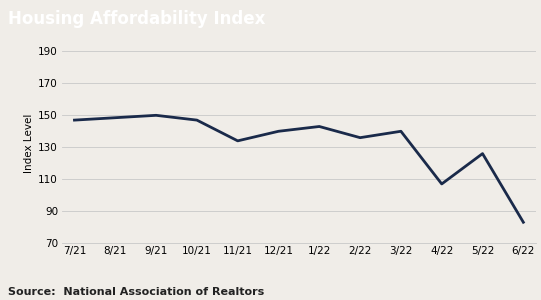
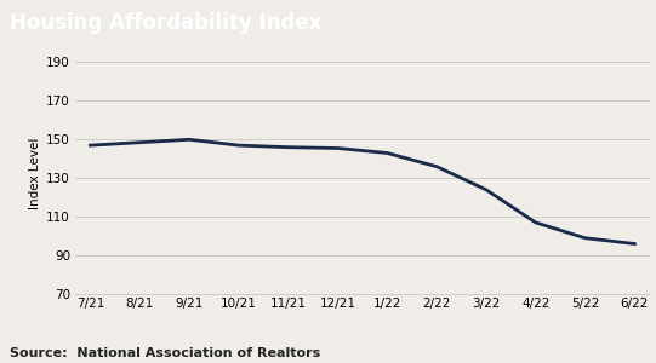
11/21: 134 -> 146
12/21: 140 -> 146
3/22: 140 -> 124
5/22: 126 -> 99
6/22: 83 -> 96
